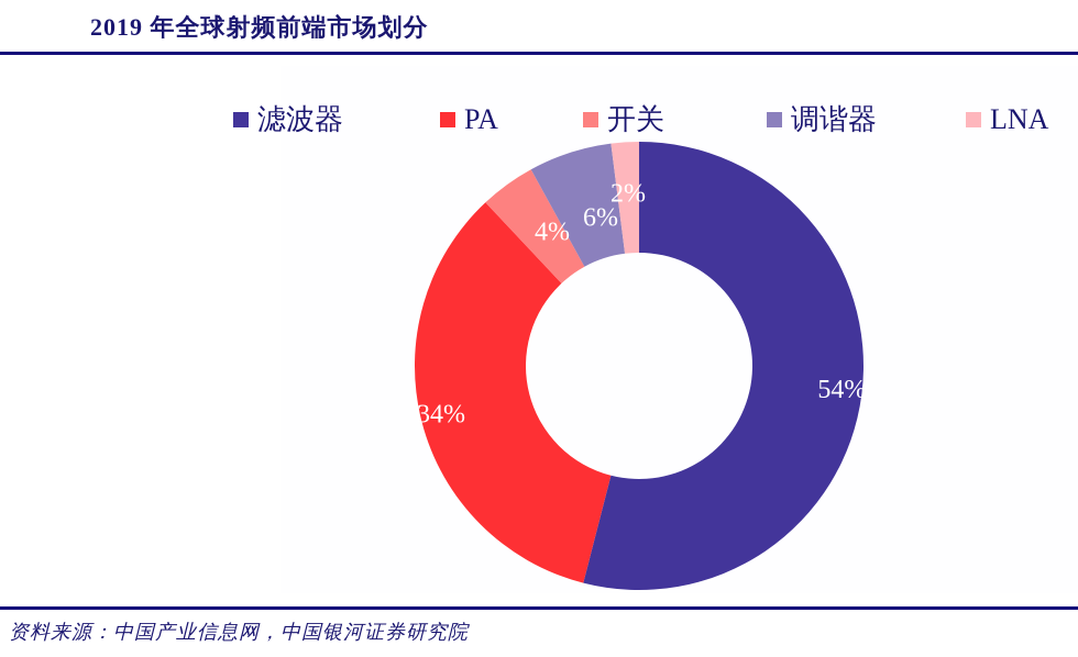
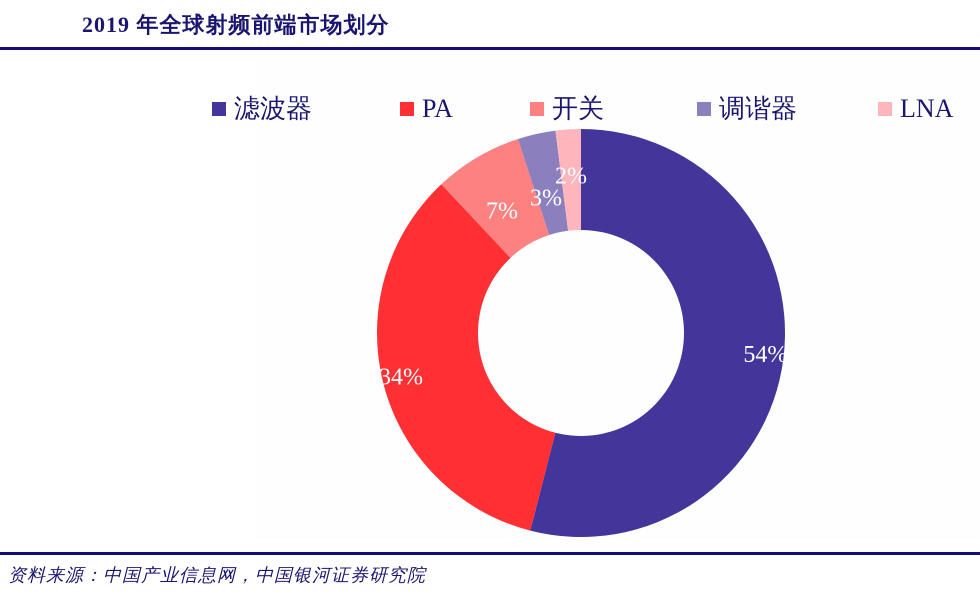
开关: 4% -> 7%
调谐器: 6% -> 3%
